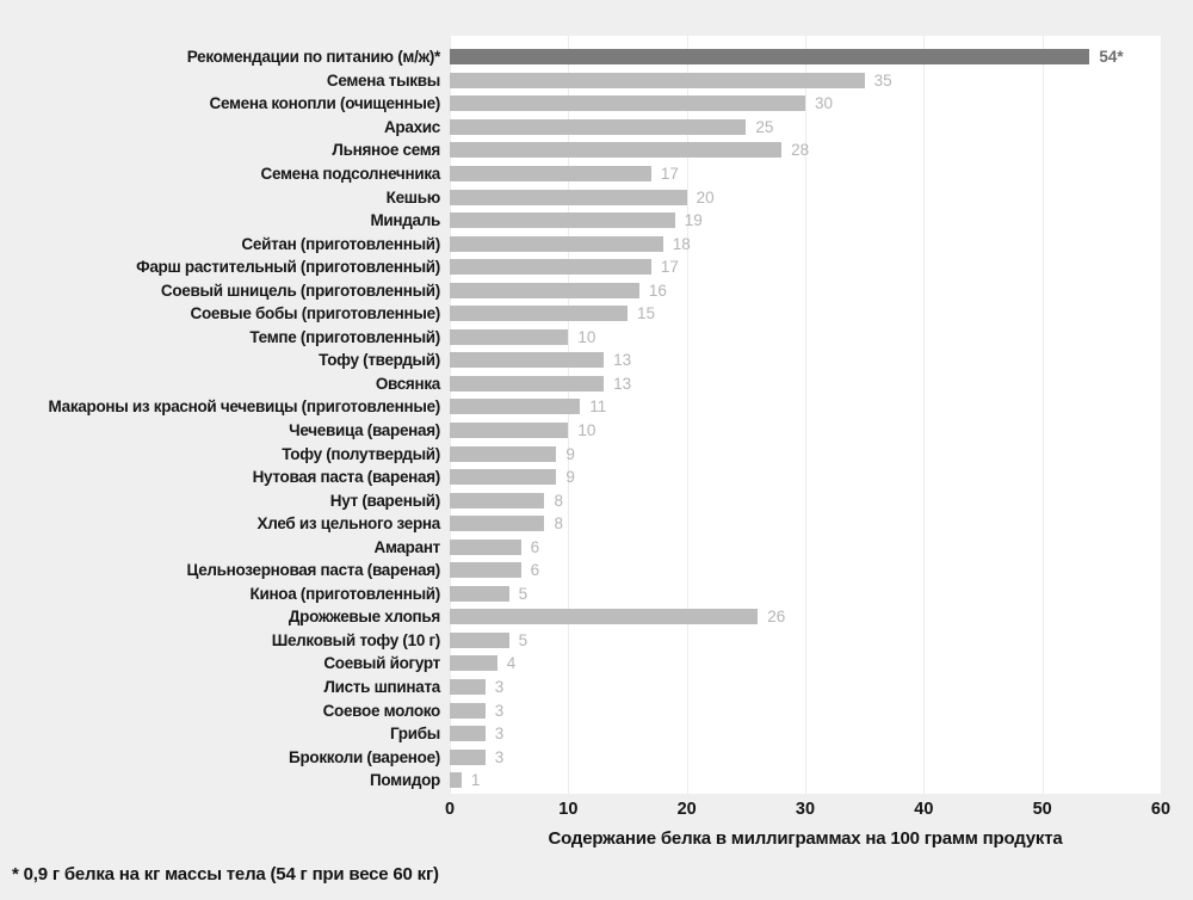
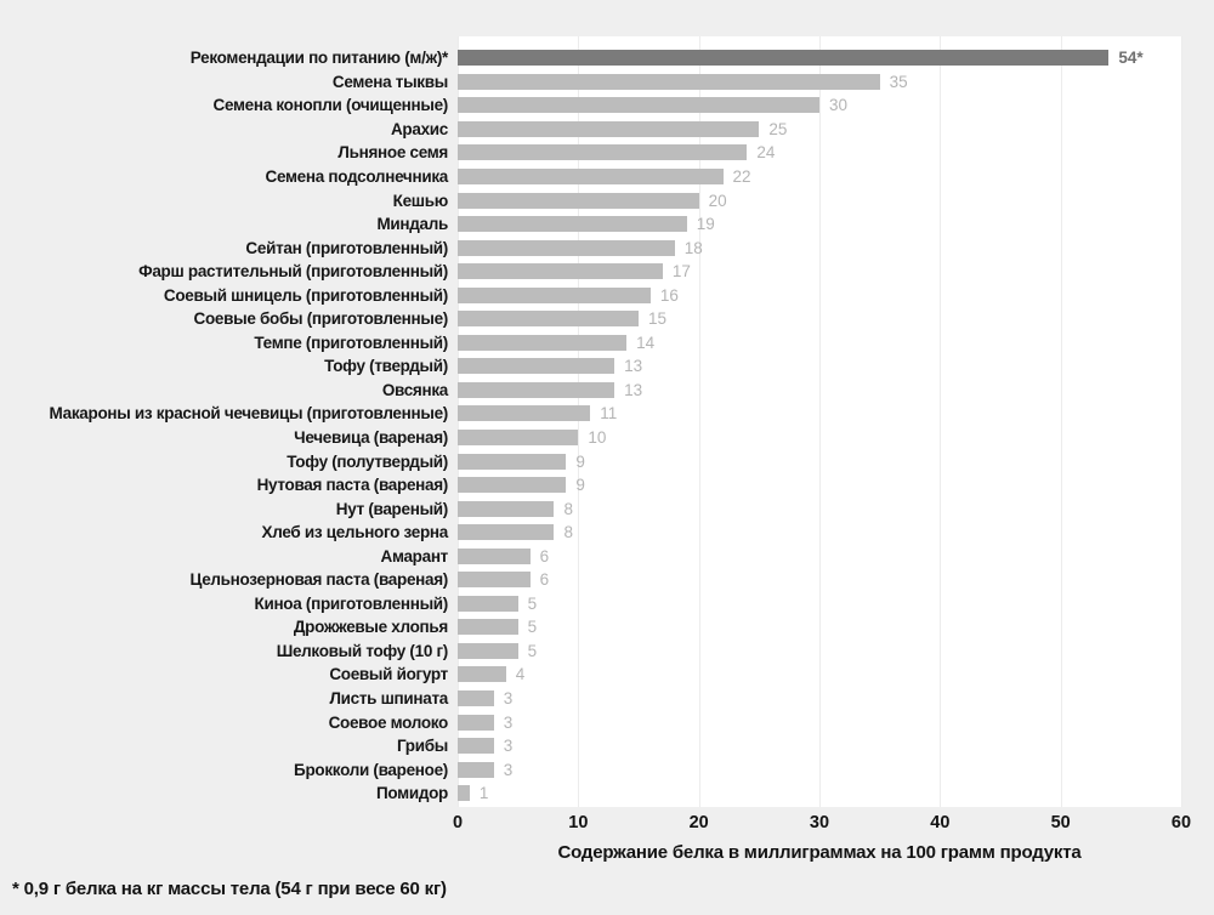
Льняное семя: 28 -> 24
Семена подсолнечника: 17 -> 22
Темпе (приготовленный): 10 -> 14
Дрожжевые хлопья: 26 -> 5
